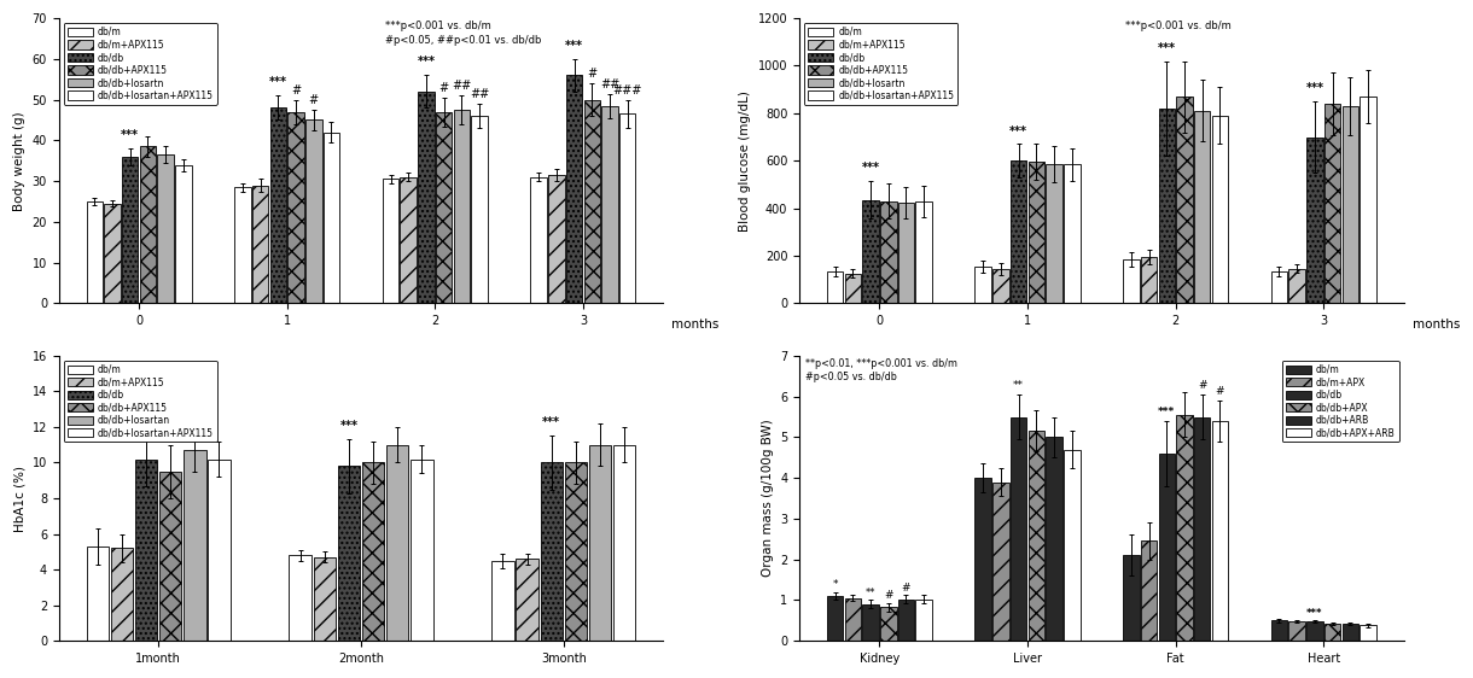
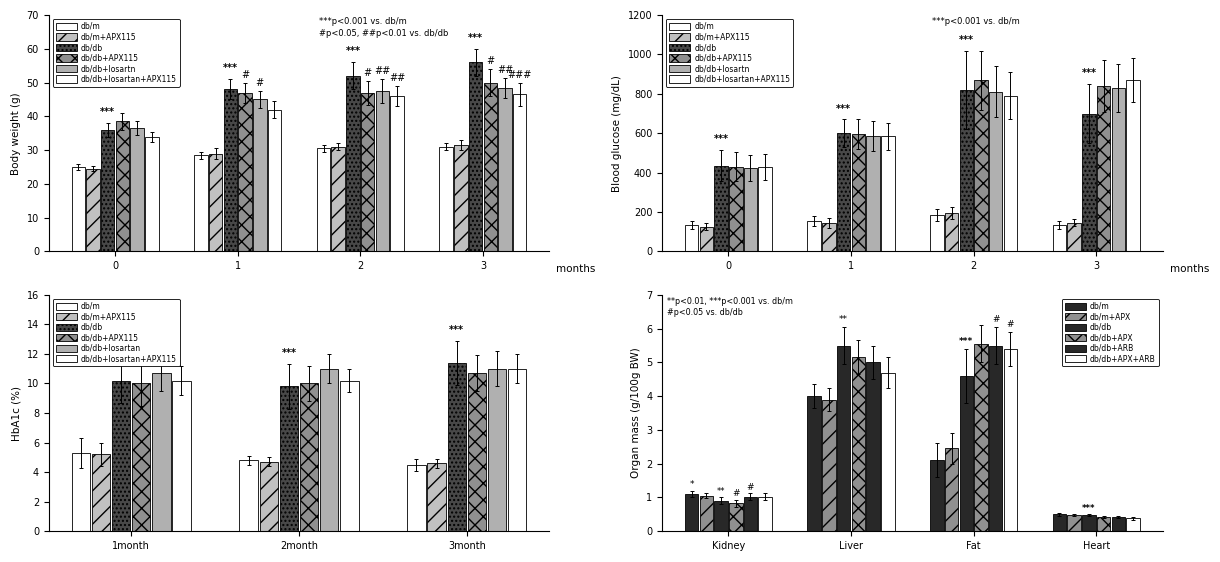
db/db+APX115/1month: 9.5 -> 10.0
db/db/3month: 10.0 -> 11.4
db/db+APX115/3month: 10.0 -> 10.7
